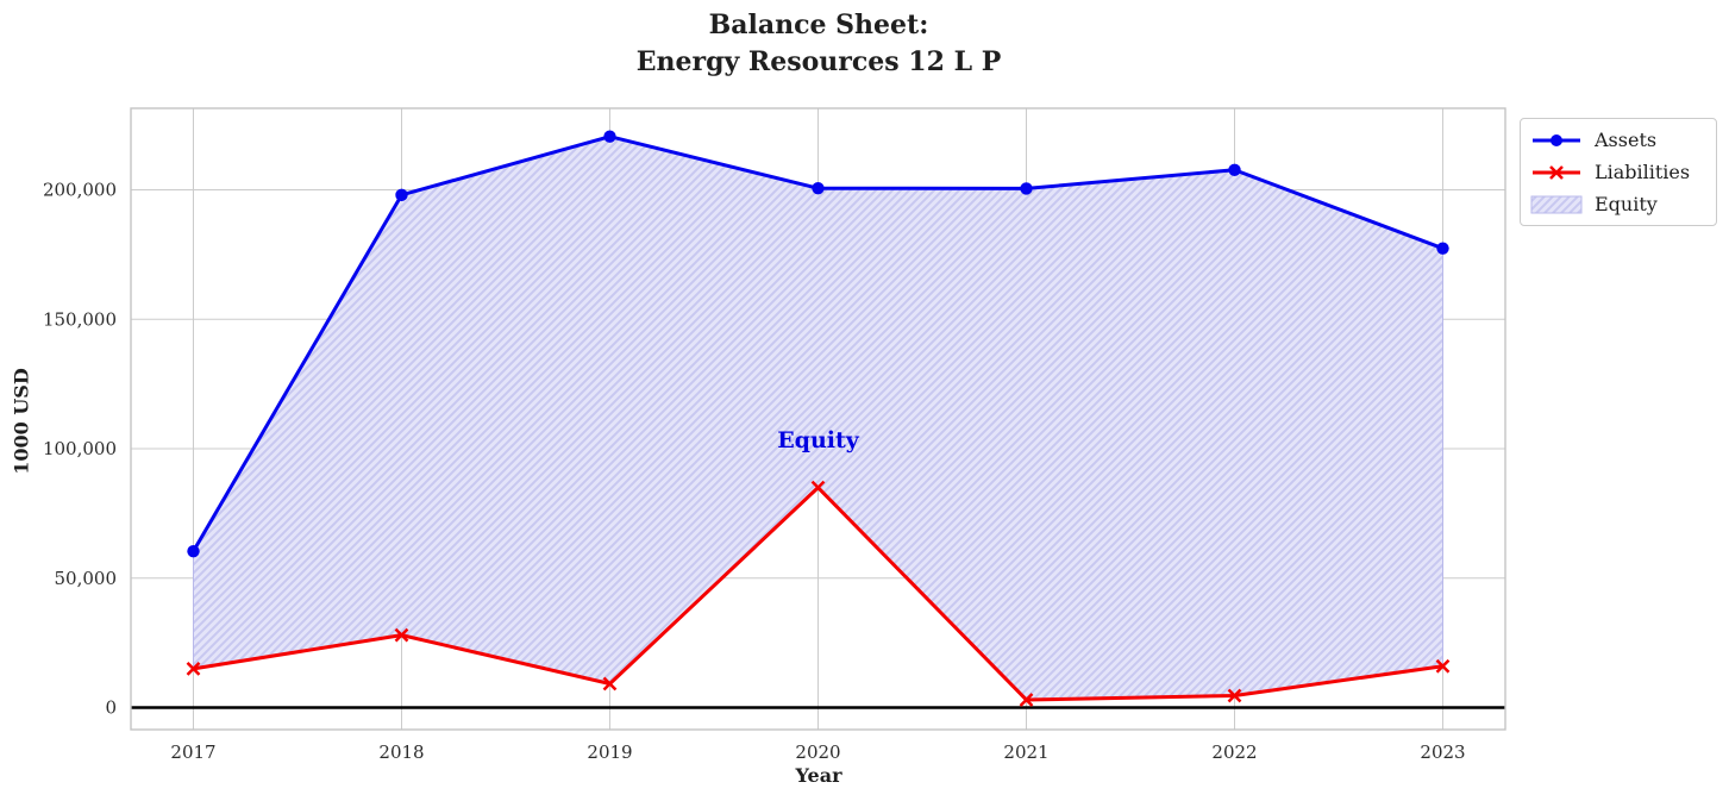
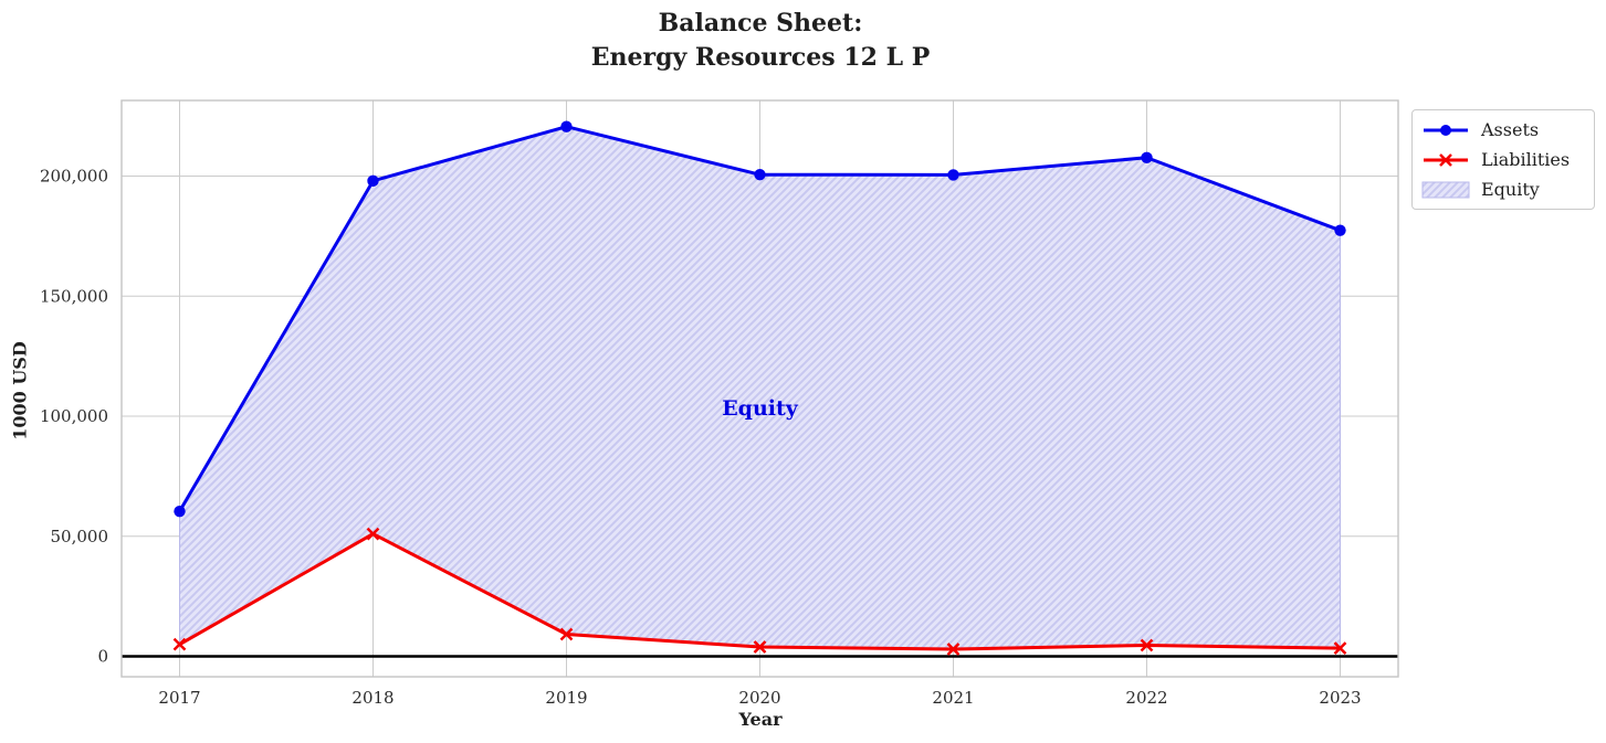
Liabilities/2017: 15000 -> 5000
Liabilities/2018: 28000 -> 51000
Liabilities/2020: 85000 -> 4000
Liabilities/2023: 16000 -> 3000
